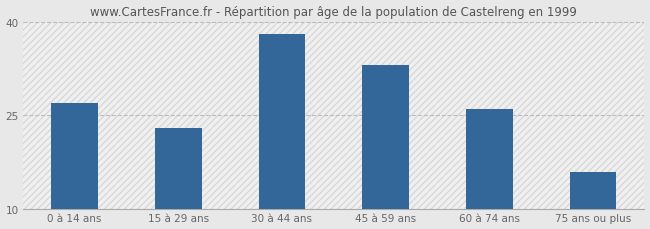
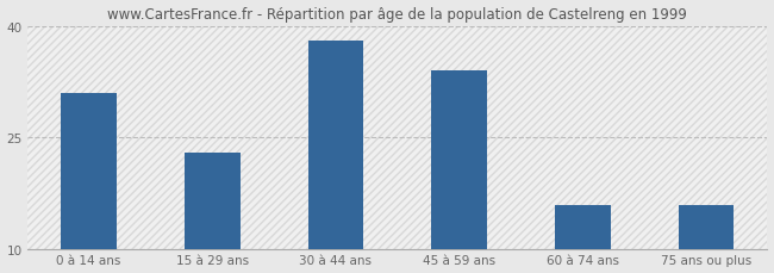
0 à 14 ans: 27 -> 31
45 à 59 ans: 33 -> 34
60 à 74 ans: 26 -> 16
